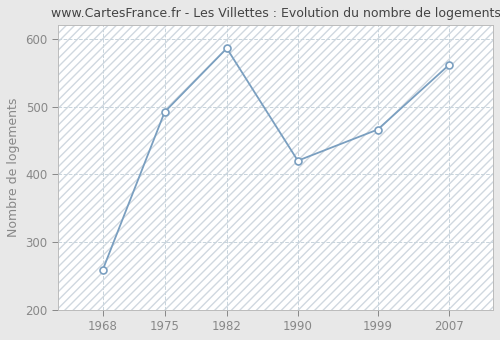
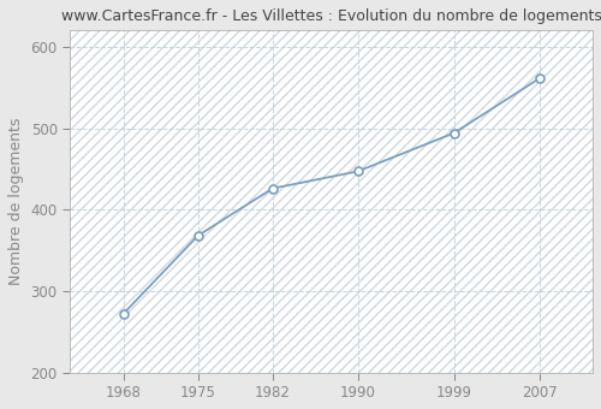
1968: 258 -> 272
1975: 492 -> 368
1982: 586 -> 426
1990: 420 -> 447
1999: 466 -> 494
